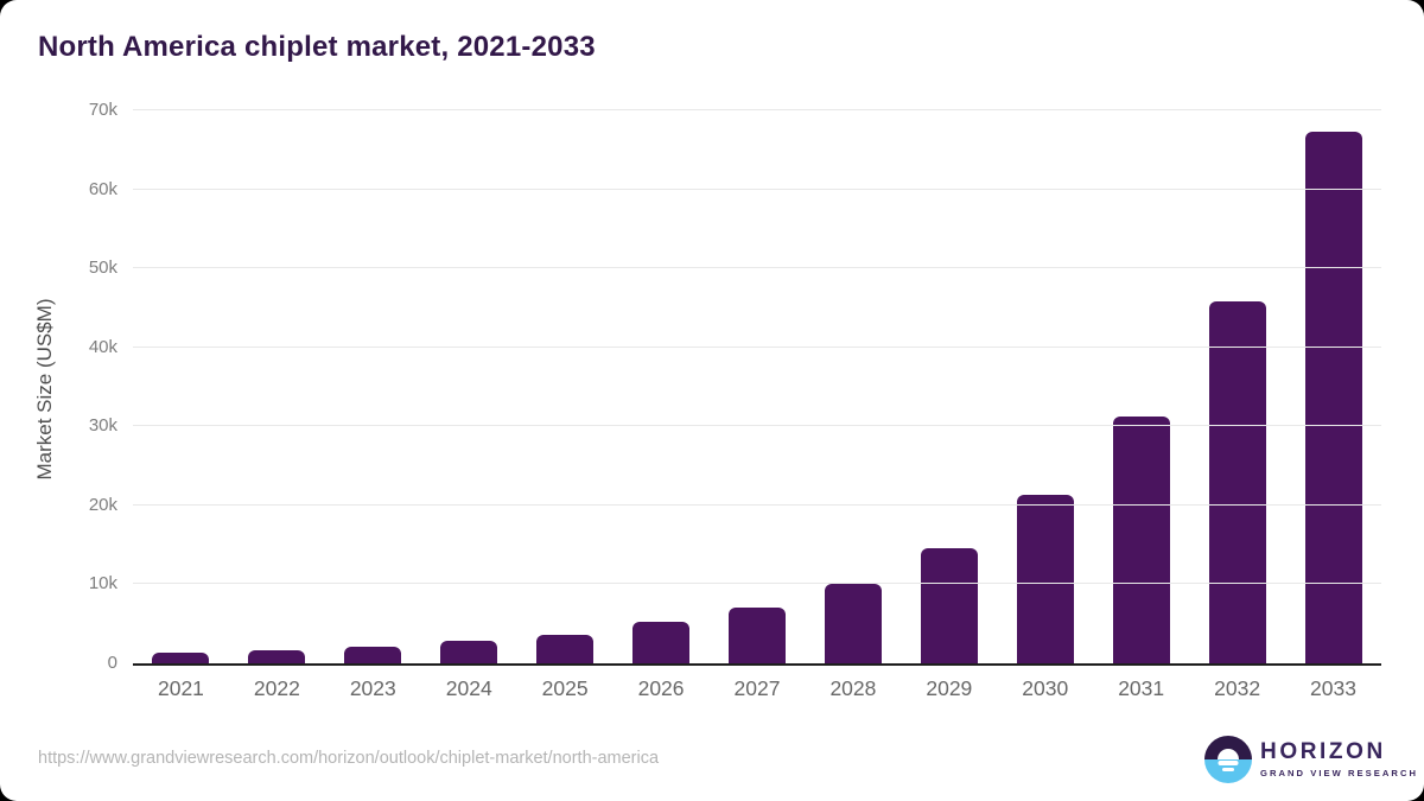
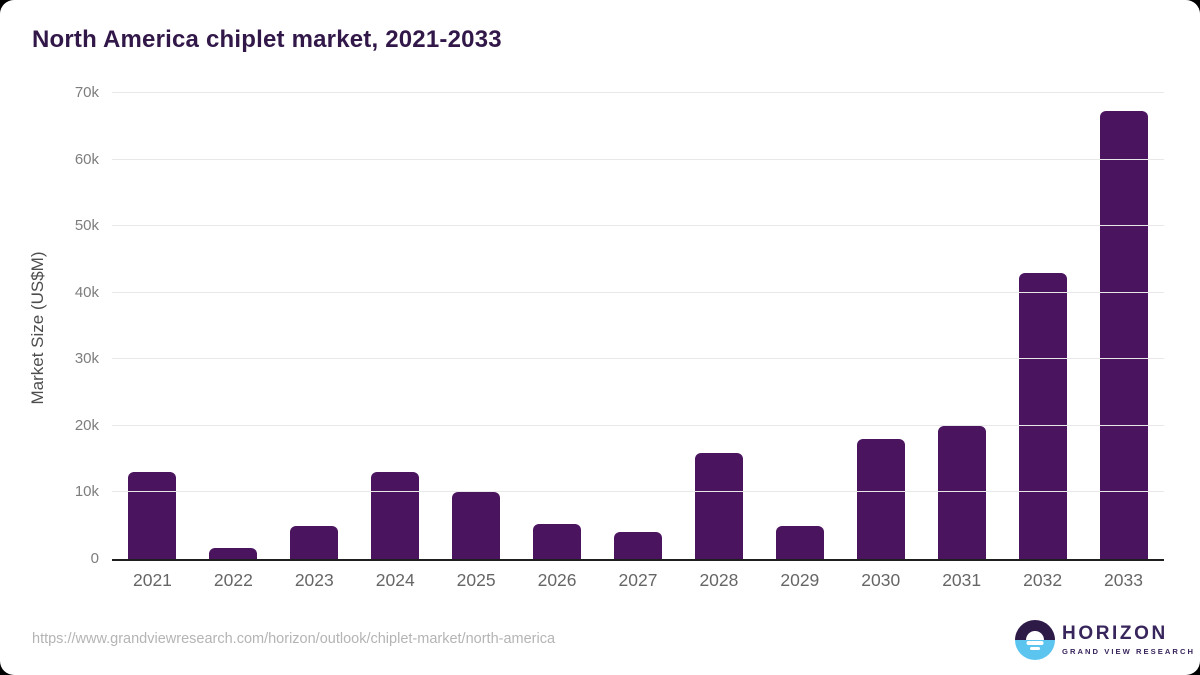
2021: 1k -> 13k
2023: 2k -> 5k
2024: 3k -> 13k
2025: 4k -> 10k
2027: 7k -> 4k
2028: 10k -> 16k
2029: 15k -> 5k
2030: 21k -> 18k
2031: 31k -> 20k
2032: 46k -> 43k
